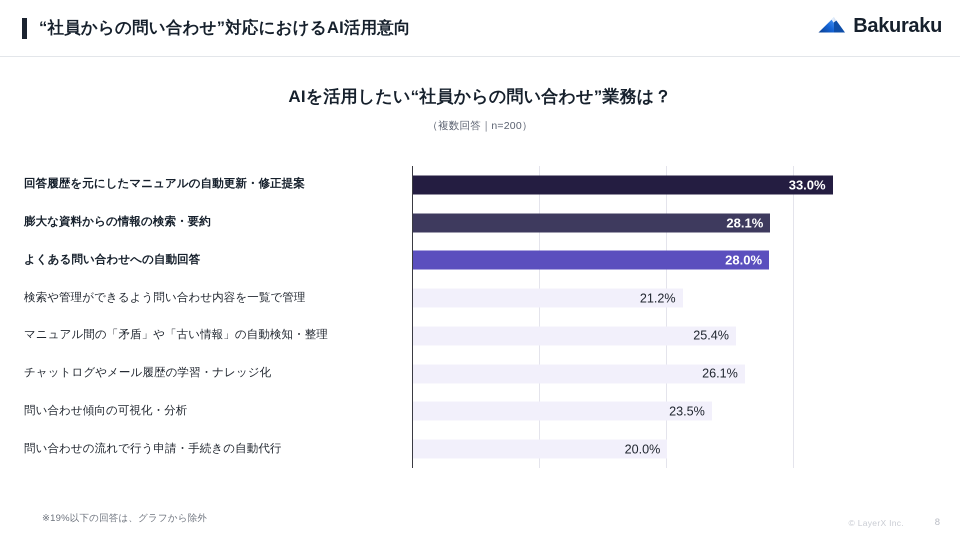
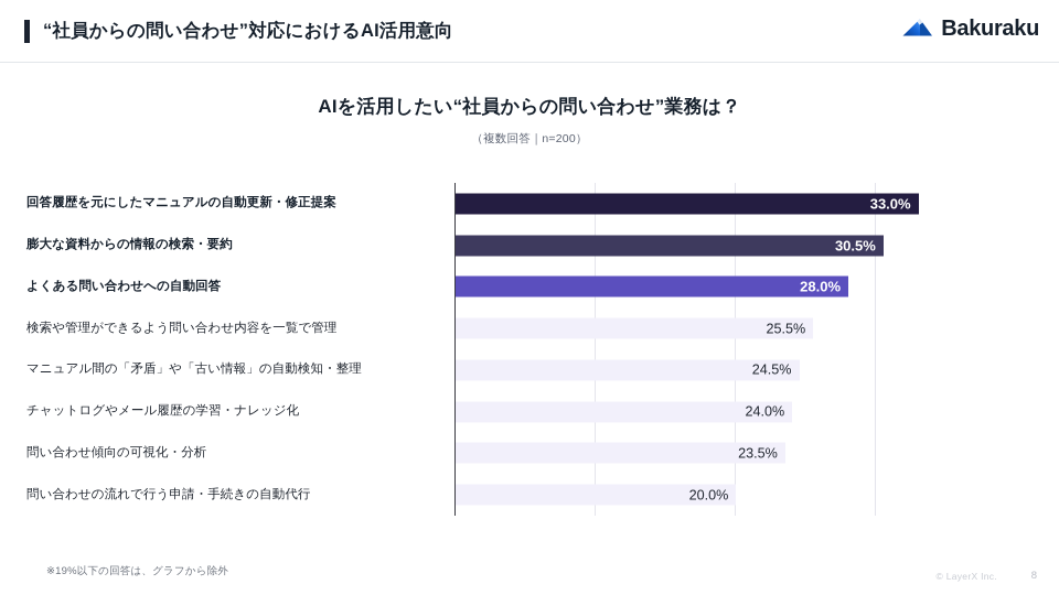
膨大な資料からの情報の検索・要約: 28.1% -> 30.5%
検索や管理ができるよう問い合わせ内容を一覧で管理: 21.2% -> 25.5%
マニュアル間の「矛盾」や「古い情報」の自動検知・整理: 25.4% -> 24.5%
チャットログやメール履歴の学習・ナレッジ化: 26.1% -> 24.0%
